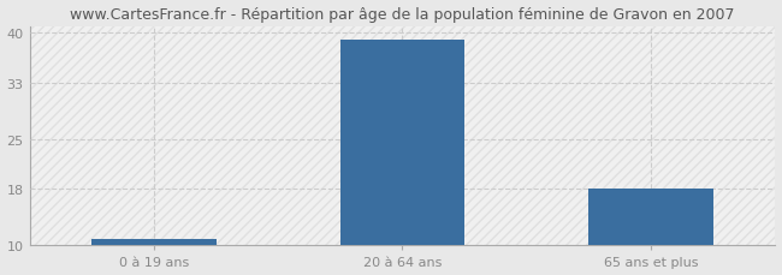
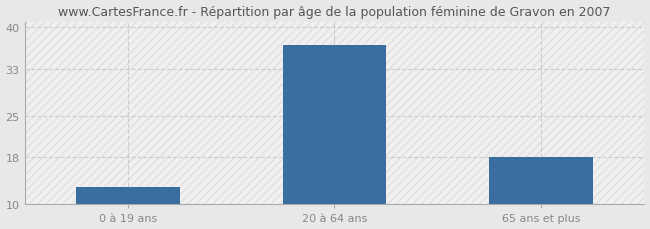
0 à 19 ans: 11 -> 13
20 à 64 ans: 39 -> 37
